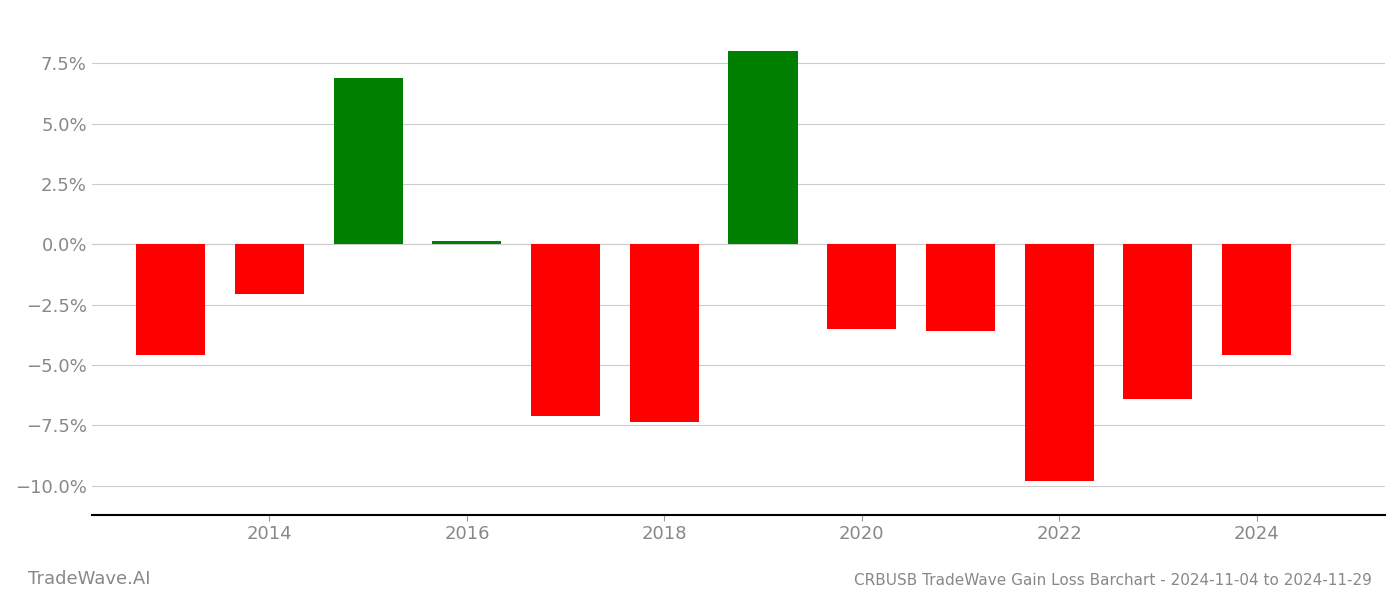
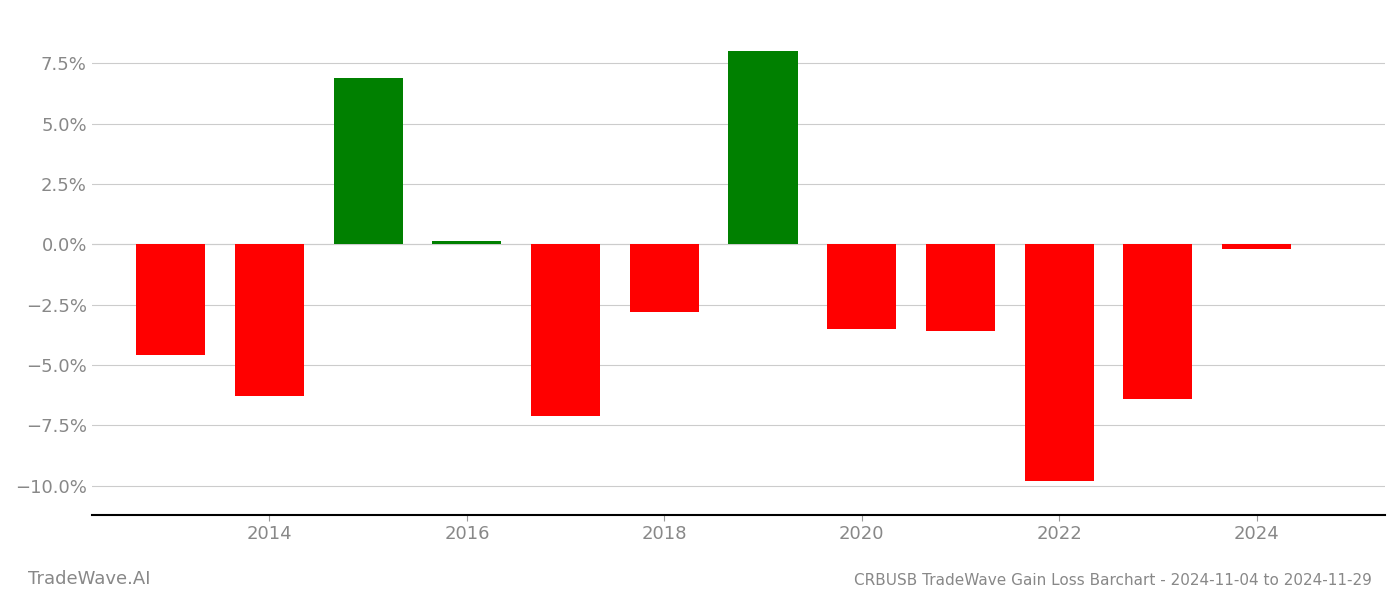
2014: -2.05% -> -6.30%
2018: -7.35% -> -2.80%
2024: -4.60% -> -0.20%
